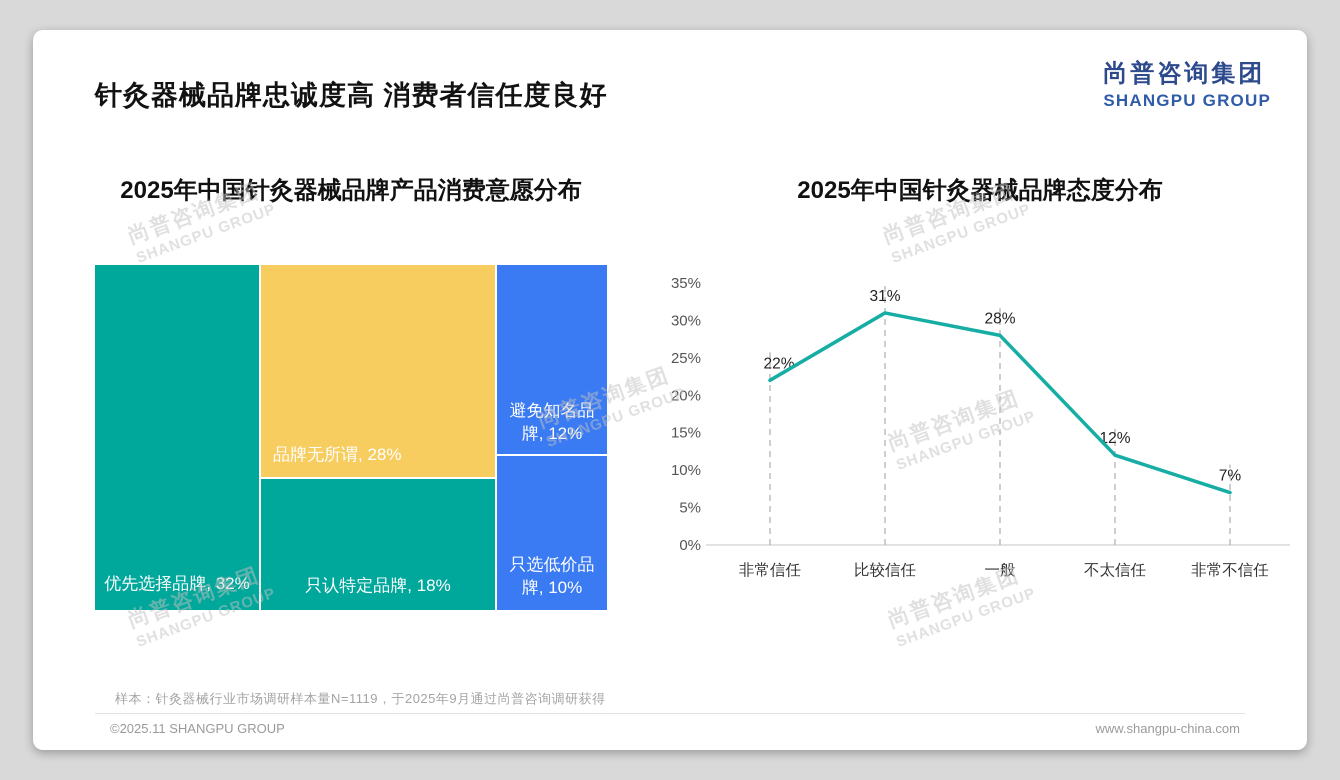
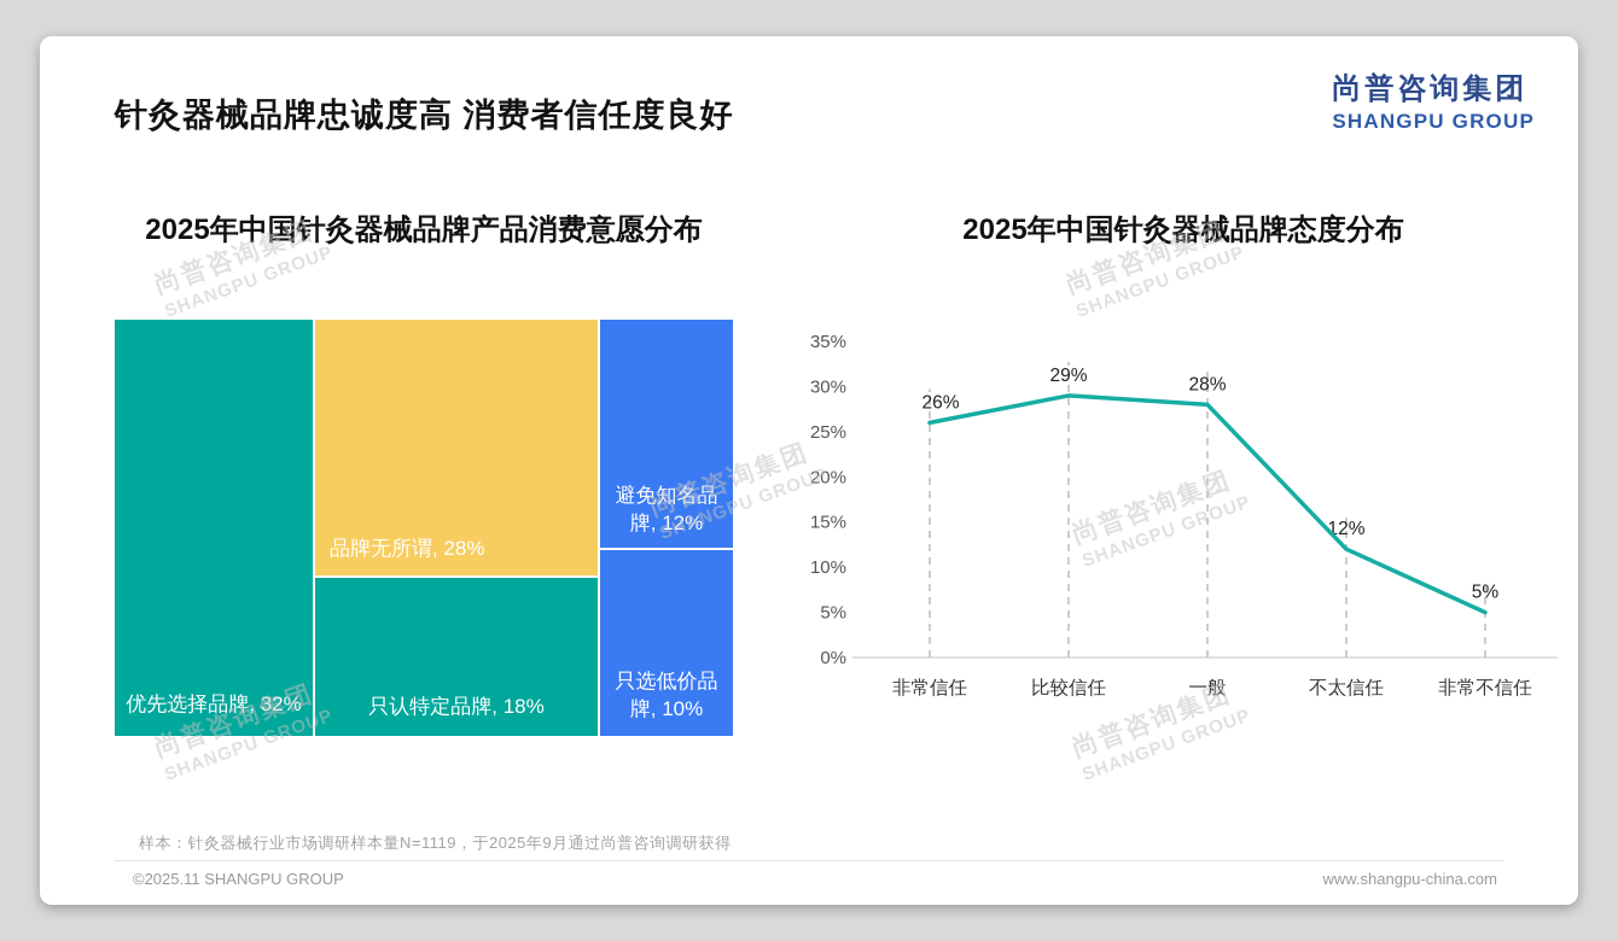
2025年中国针灸器械品牌态度分布/非常信任: 22% -> 26%
2025年中国针灸器械品牌态度分布/比较信任: 31% -> 29%
2025年中国针灸器械品牌态度分布/非常不信任: 7% -> 5%
